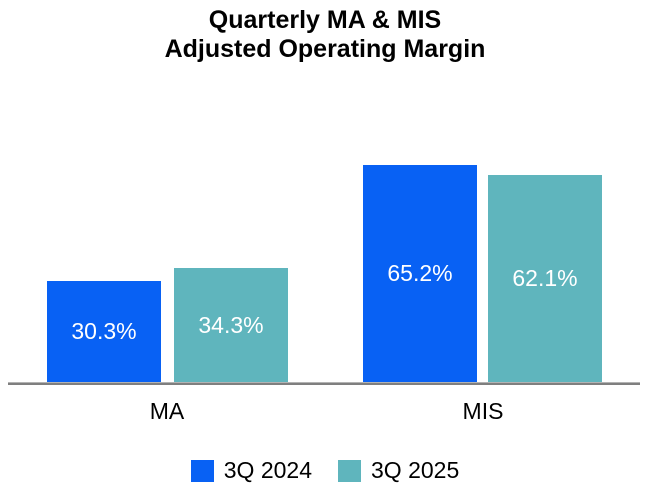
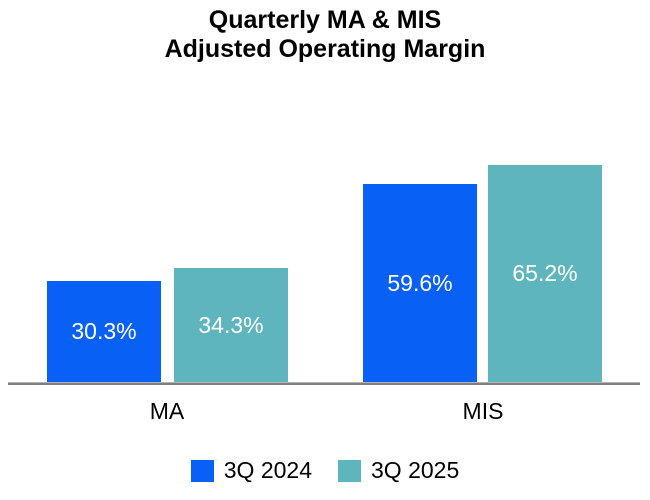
3Q 2024/MIS: 65.2% -> 59.6%
3Q 2025/MIS: 62.1% -> 65.2%
